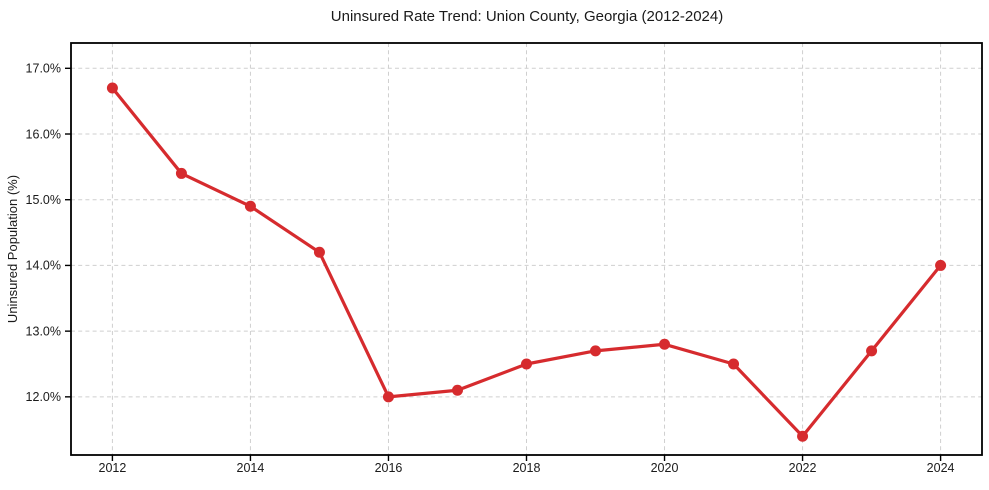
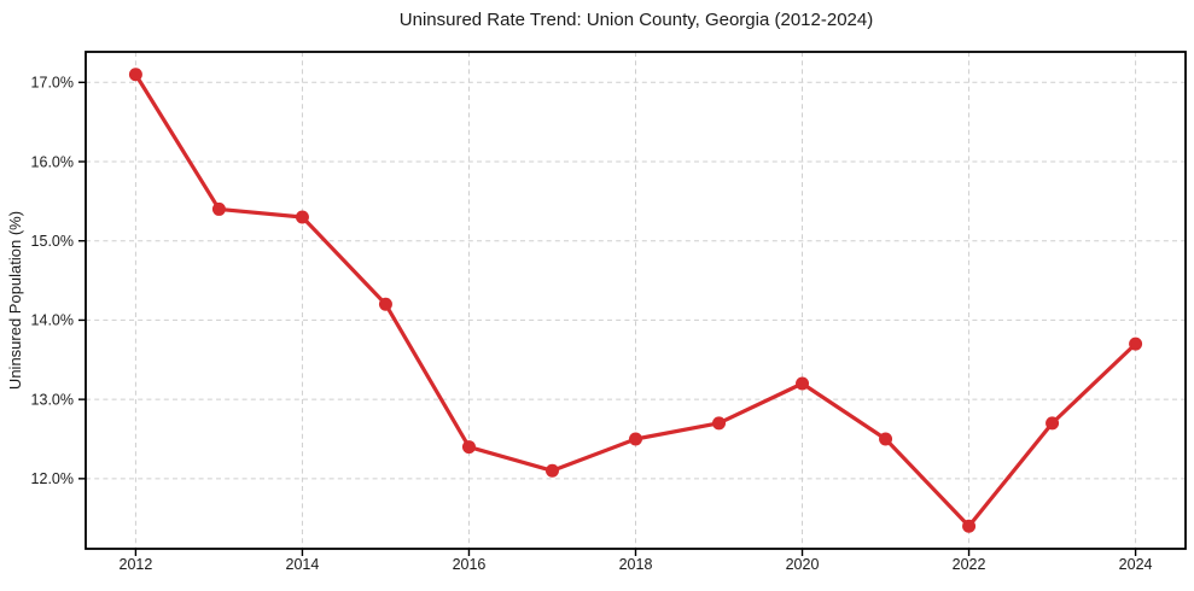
2012: 16.7% -> 17.1%
2014: 14.9% -> 15.3%
2016: 12.0% -> 12.4%
2020: 12.8% -> 13.2%
2024: 14.0% -> 13.7%
